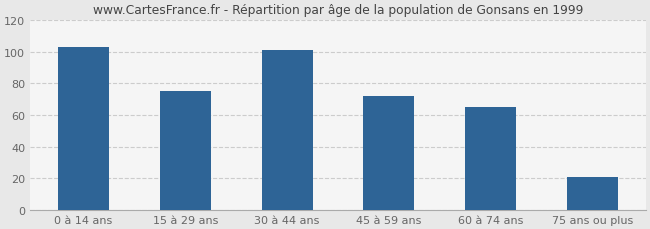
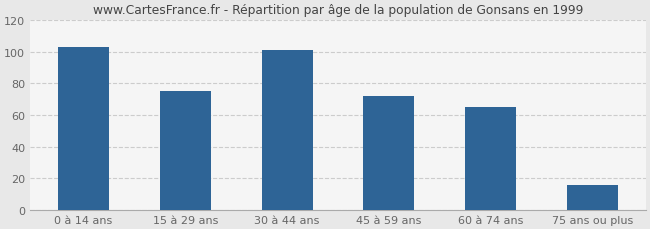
75 ans ou plus: 21 -> 16
